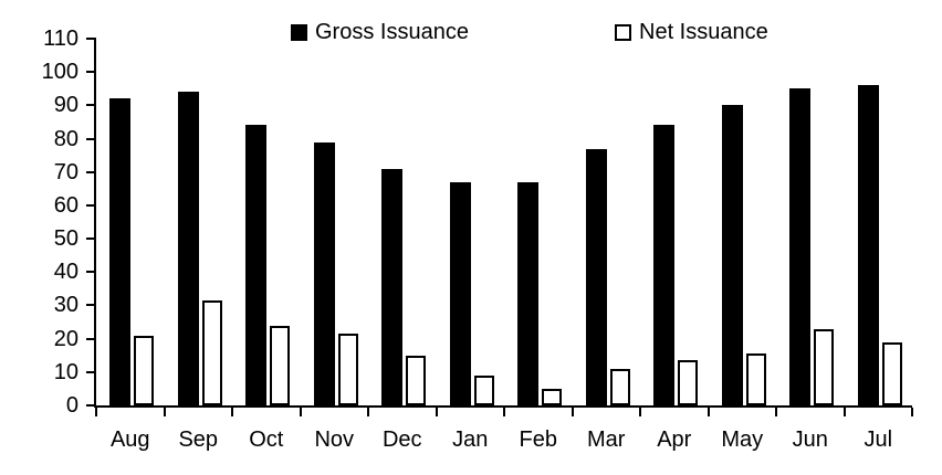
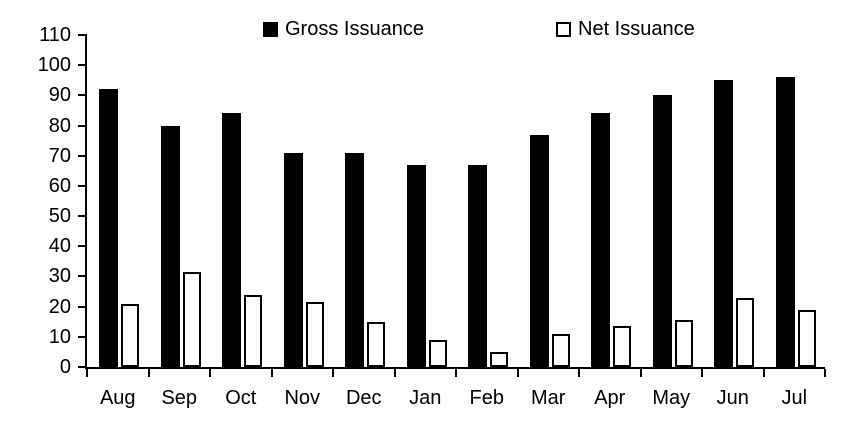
Gross Issuance/Sep: 94 -> 80
Gross Issuance/Nov: 79 -> 71
